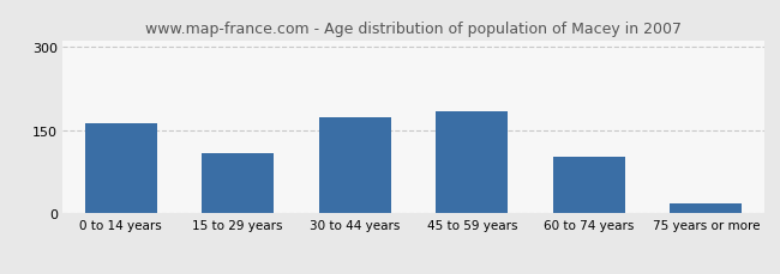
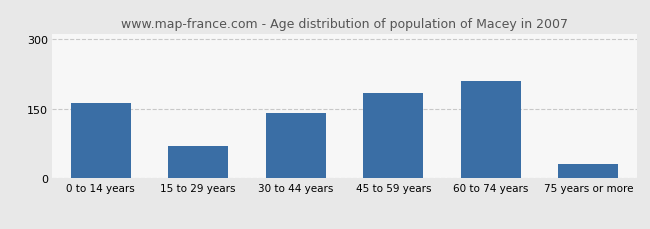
15 to 29 years: 108 -> 70
30 to 44 years: 173 -> 140
60 to 74 years: 103 -> 210
75 years or more: 18 -> 30
